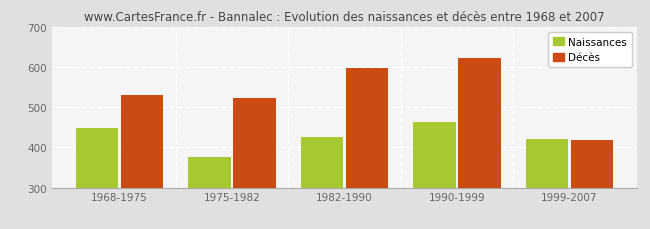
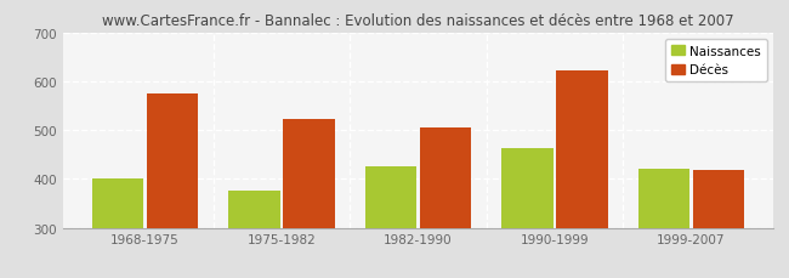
Naissances/1968-1975: 448 -> 400
Décès/1968-1975: 530 -> 575
Décès/1982-1990: 596 -> 505
